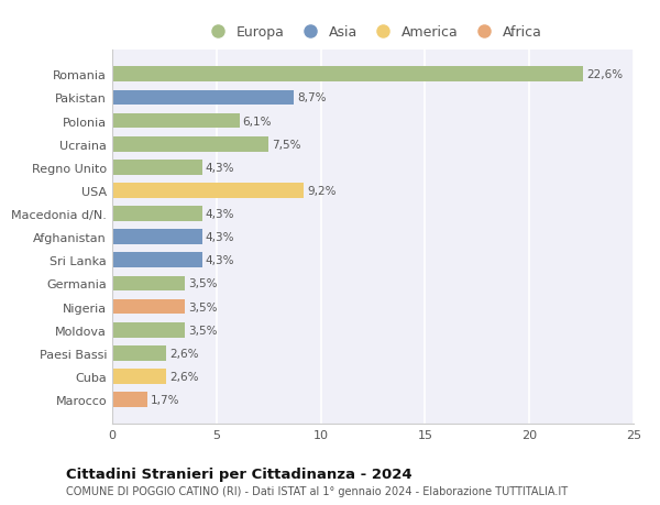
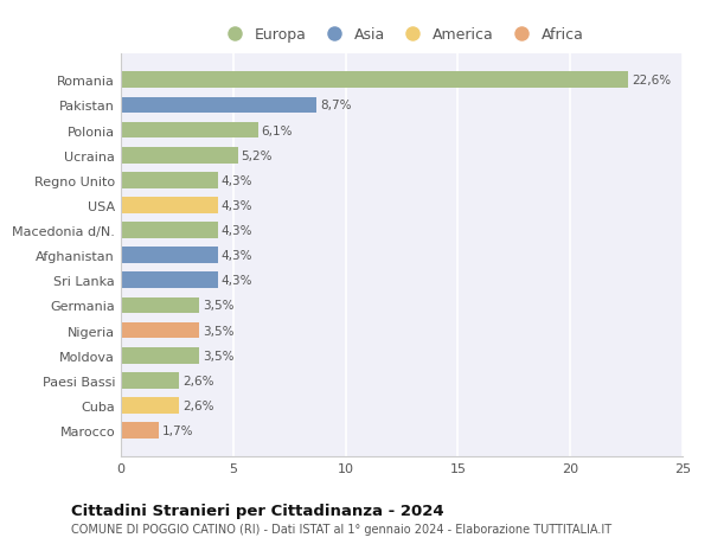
Ucraina: 7,5% -> 5,2%
USA: 9,2% -> 4,3%
